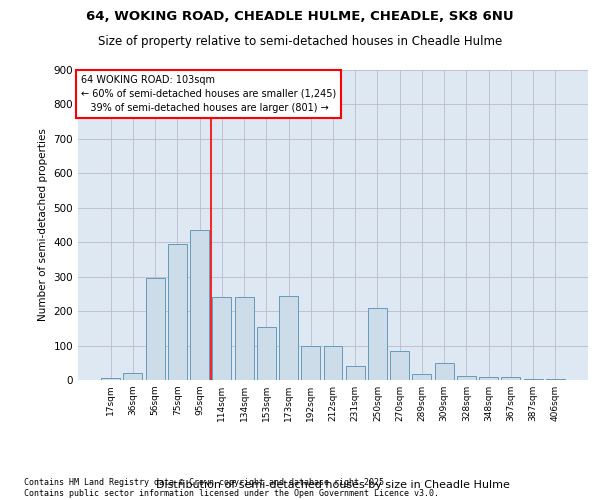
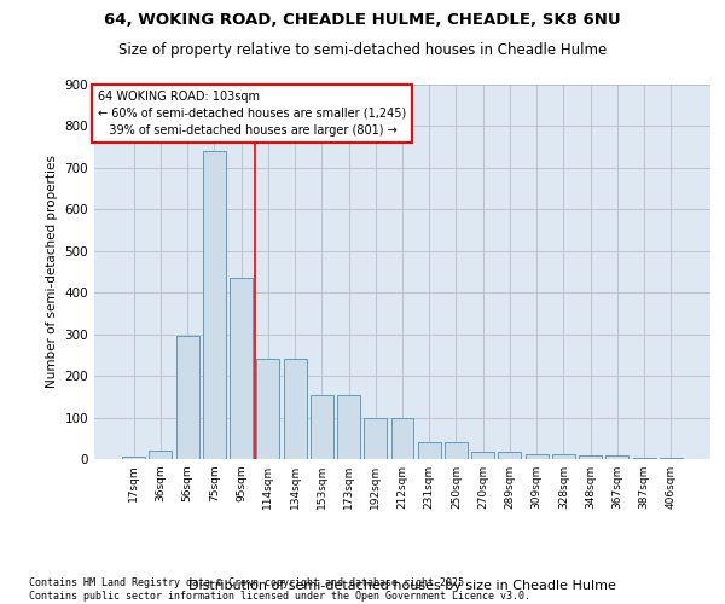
75sqm: 395 -> 740
173sqm: 245 -> 155
250sqm: 210 -> 40
270sqm: 85 -> 18
309sqm: 50 -> 13
